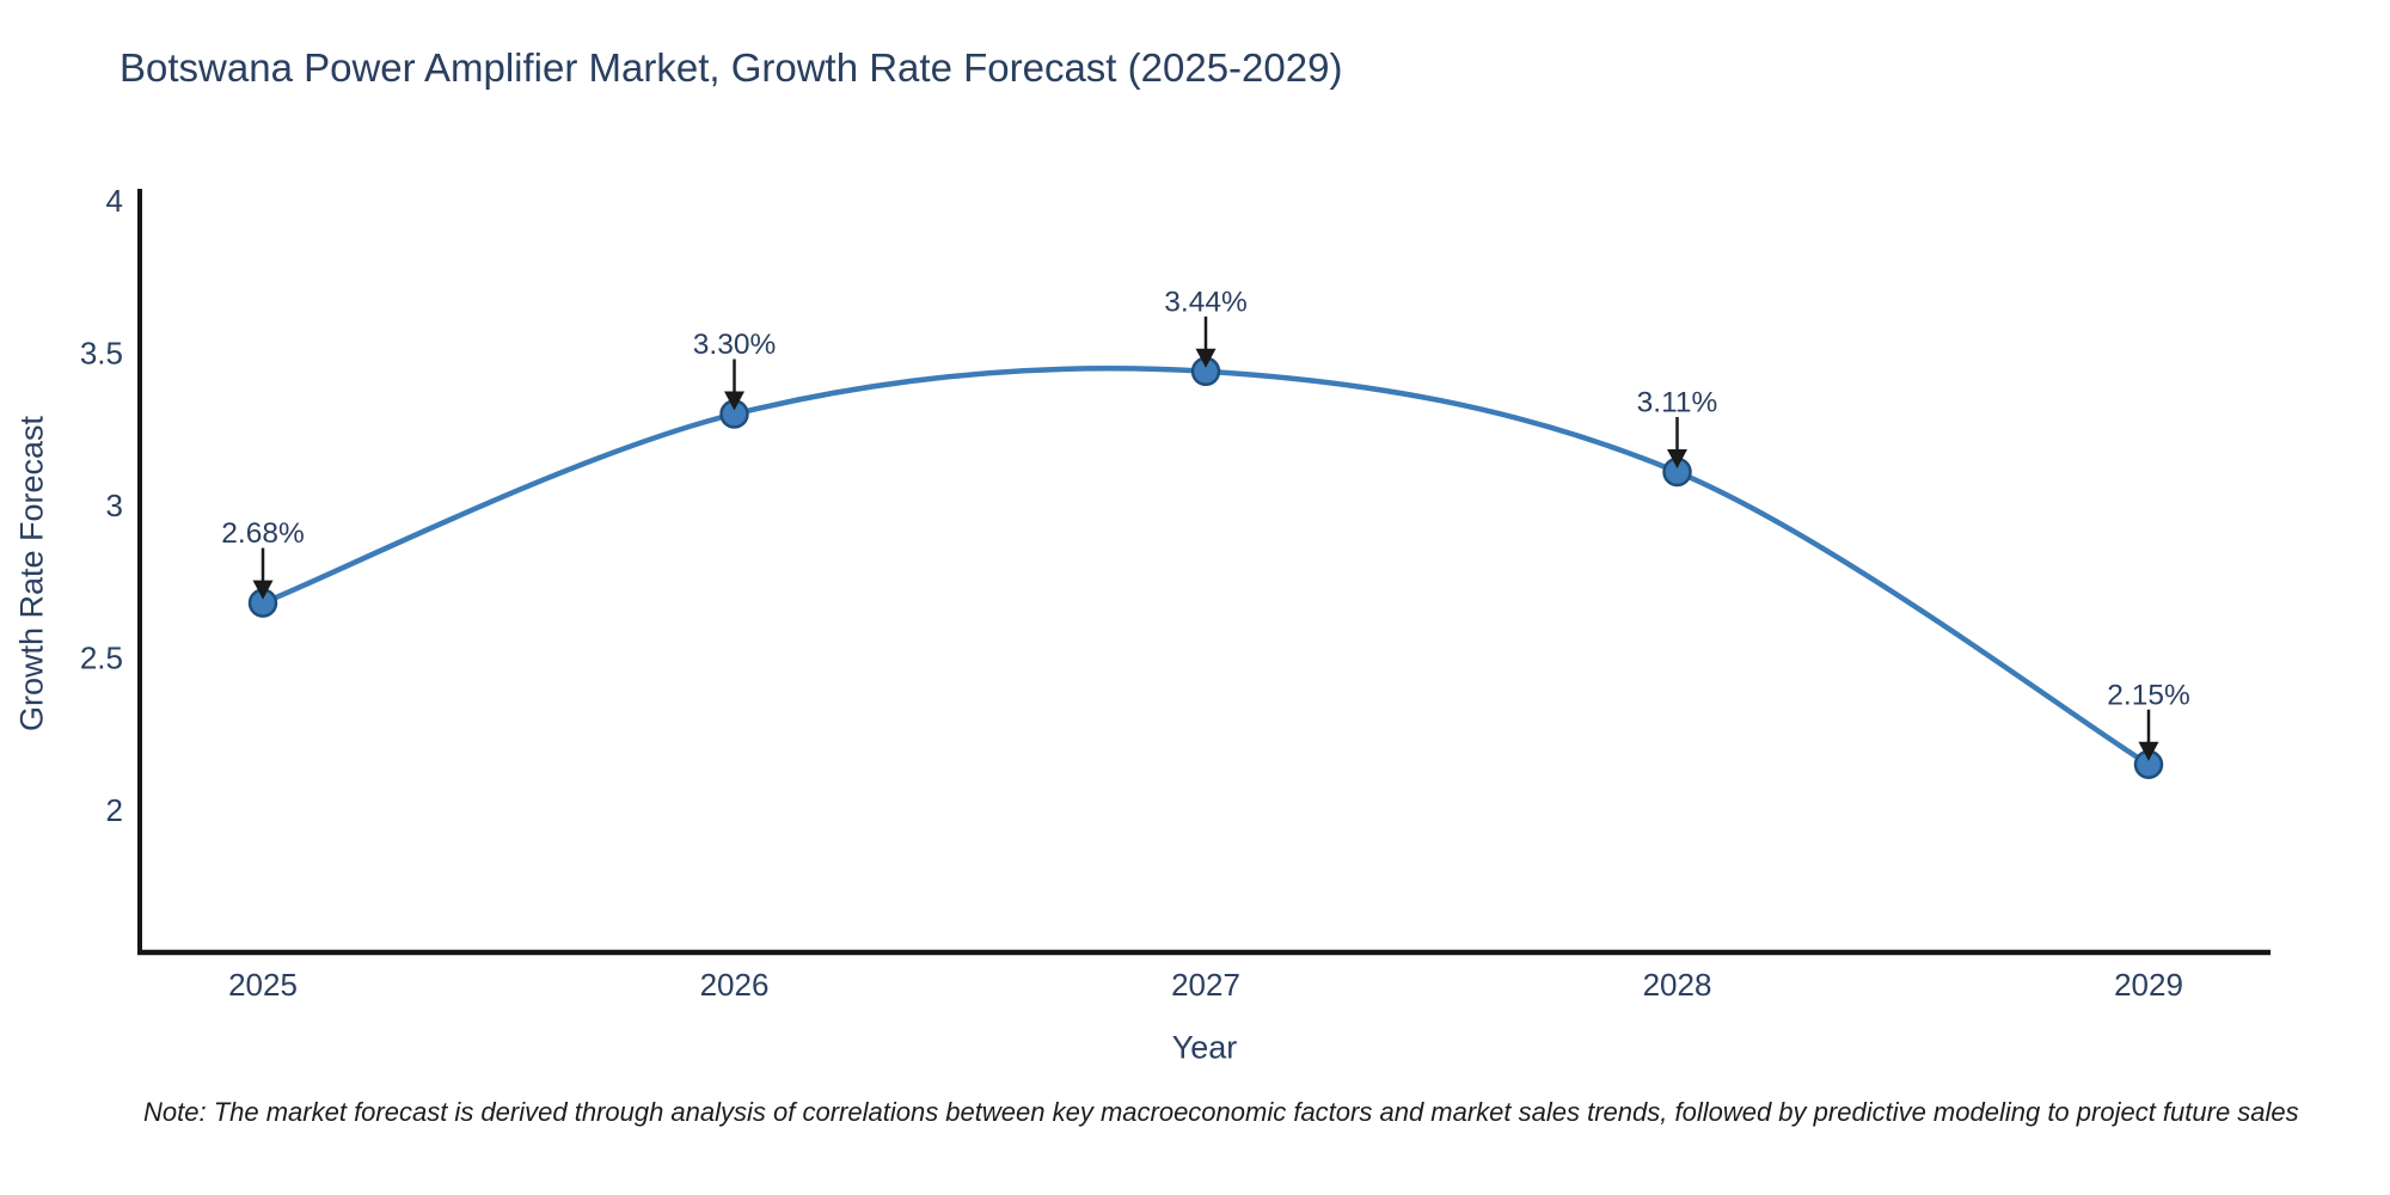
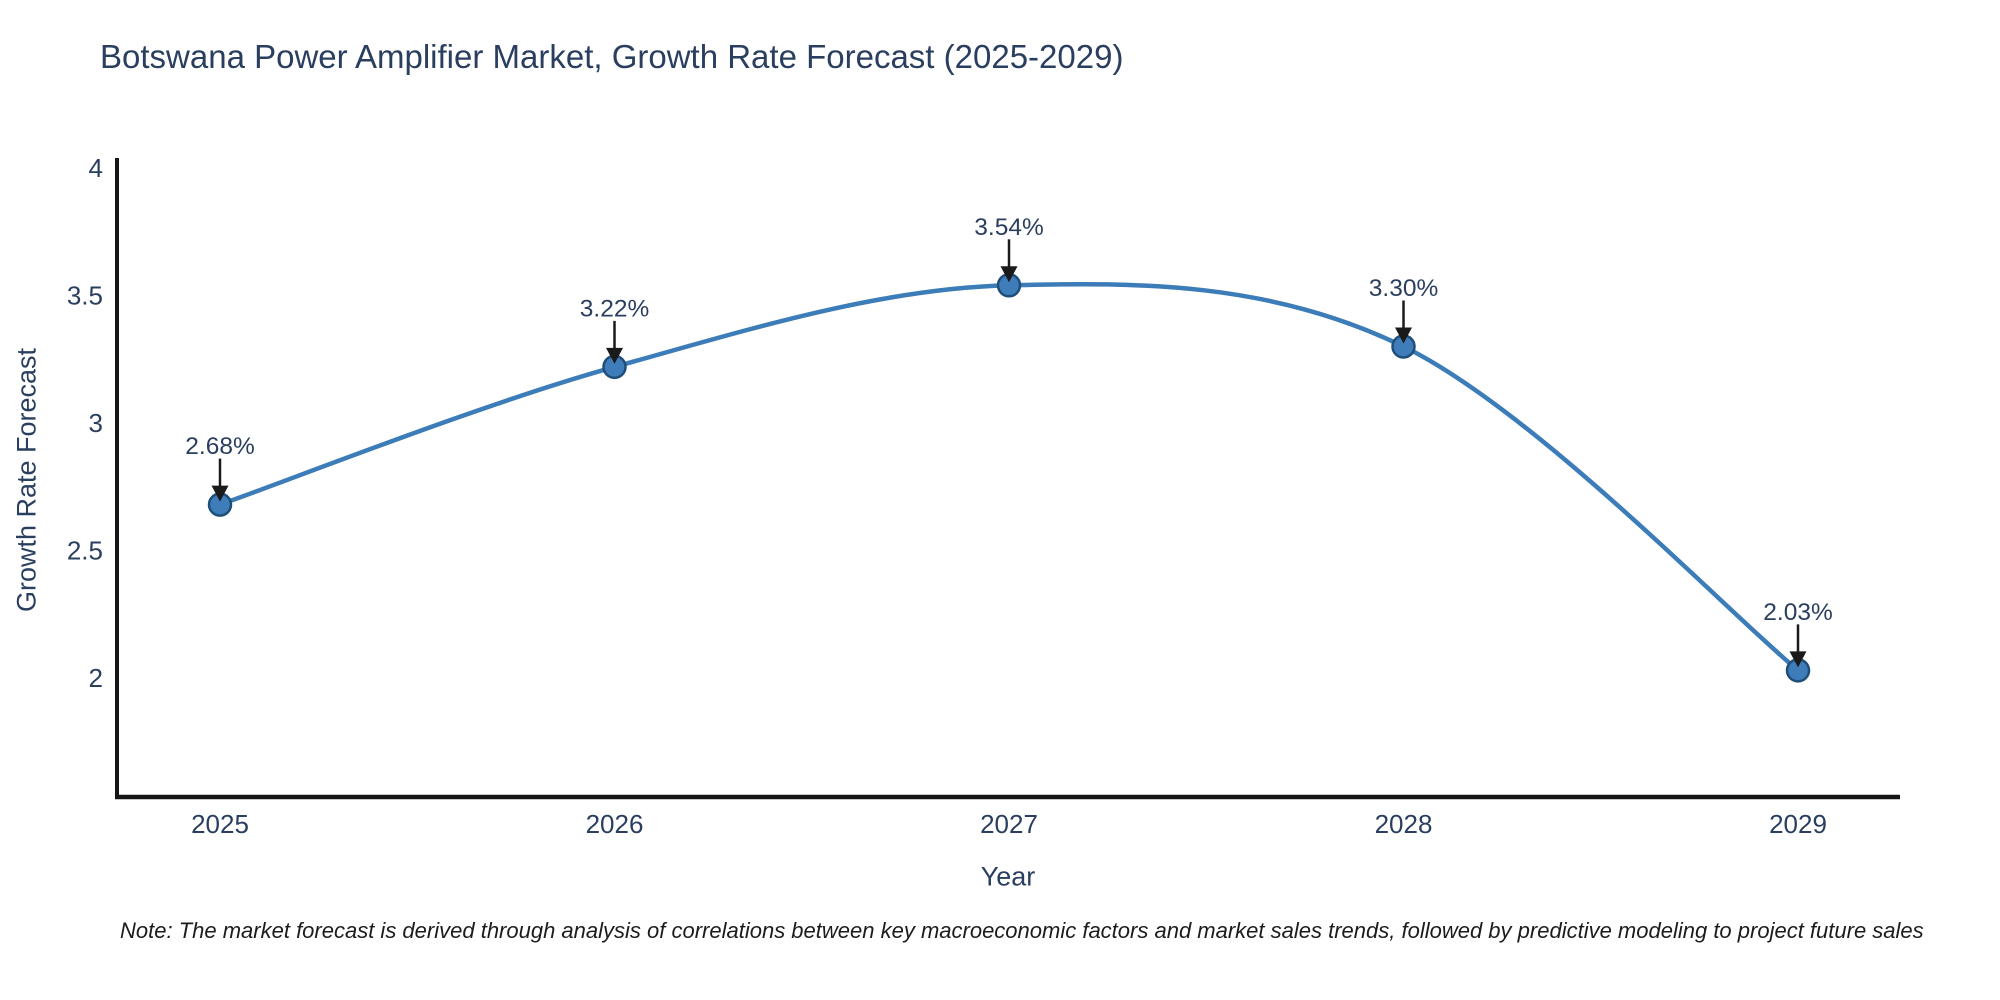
2026: 3.30% -> 3.22%
2027: 3.44% -> 3.54%
2028: 3.11% -> 3.30%
2029: 2.15% -> 2.03%
